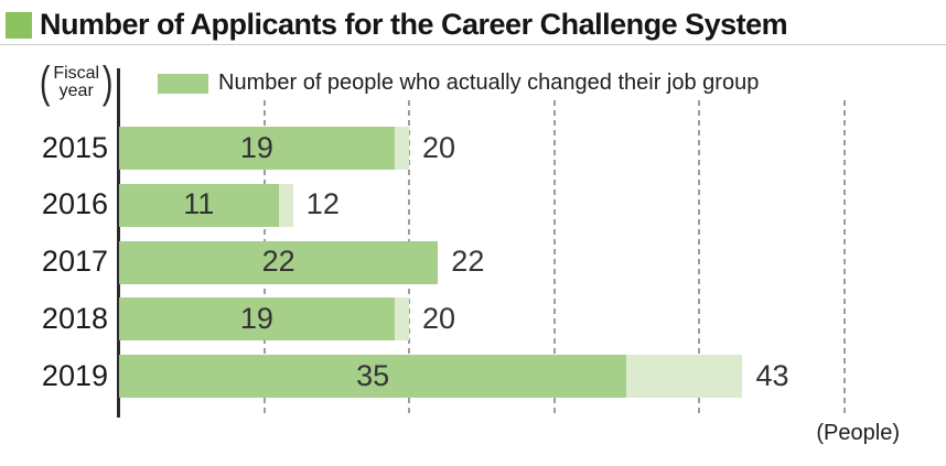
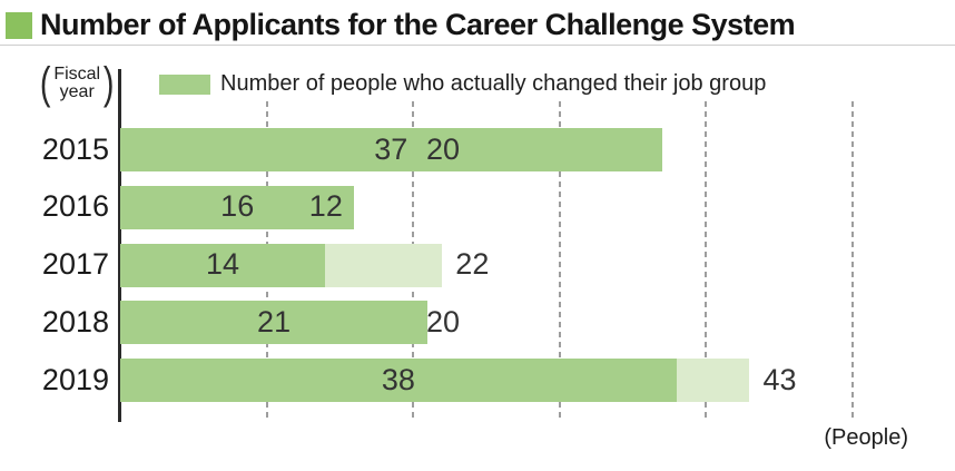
Number of people who actually changed their job group/2015: 19 -> 37
Number of people who actually changed their job group/2016: 11 -> 16
Number of people who actually changed their job group/2017: 22 -> 14
Number of people who actually changed their job group/2018: 19 -> 21
Number of people who actually changed their job group/2019: 35 -> 38
